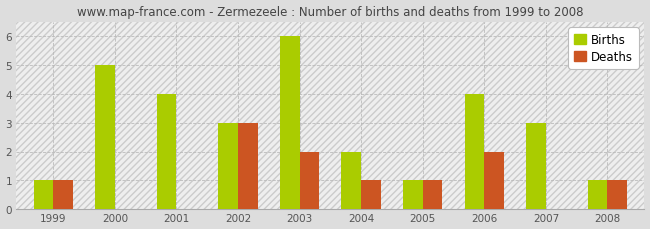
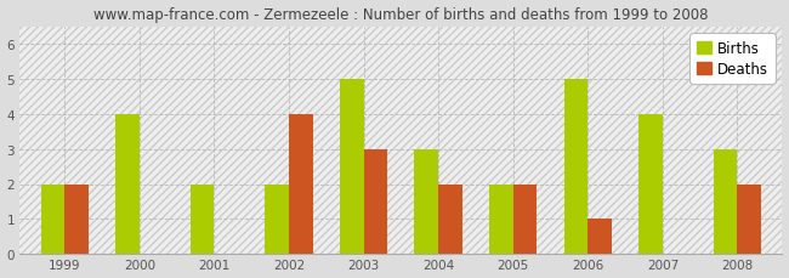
Births/1999: 1 -> 2
Deaths/1999: 1 -> 2
Births/2000: 5 -> 4
Births/2001: 4 -> 2
Births/2002: 3 -> 2
Deaths/2002: 3 -> 4
Births/2003: 6 -> 5
Deaths/2003: 2 -> 3
Births/2004: 2 -> 3
Deaths/2004: 1 -> 2
Births/2005: 1 -> 2
Deaths/2005: 1 -> 2
Births/2006: 4 -> 5
Deaths/2006: 2 -> 1
Births/2007: 3 -> 4
Births/2008: 1 -> 3
Deaths/2008: 1 -> 2
